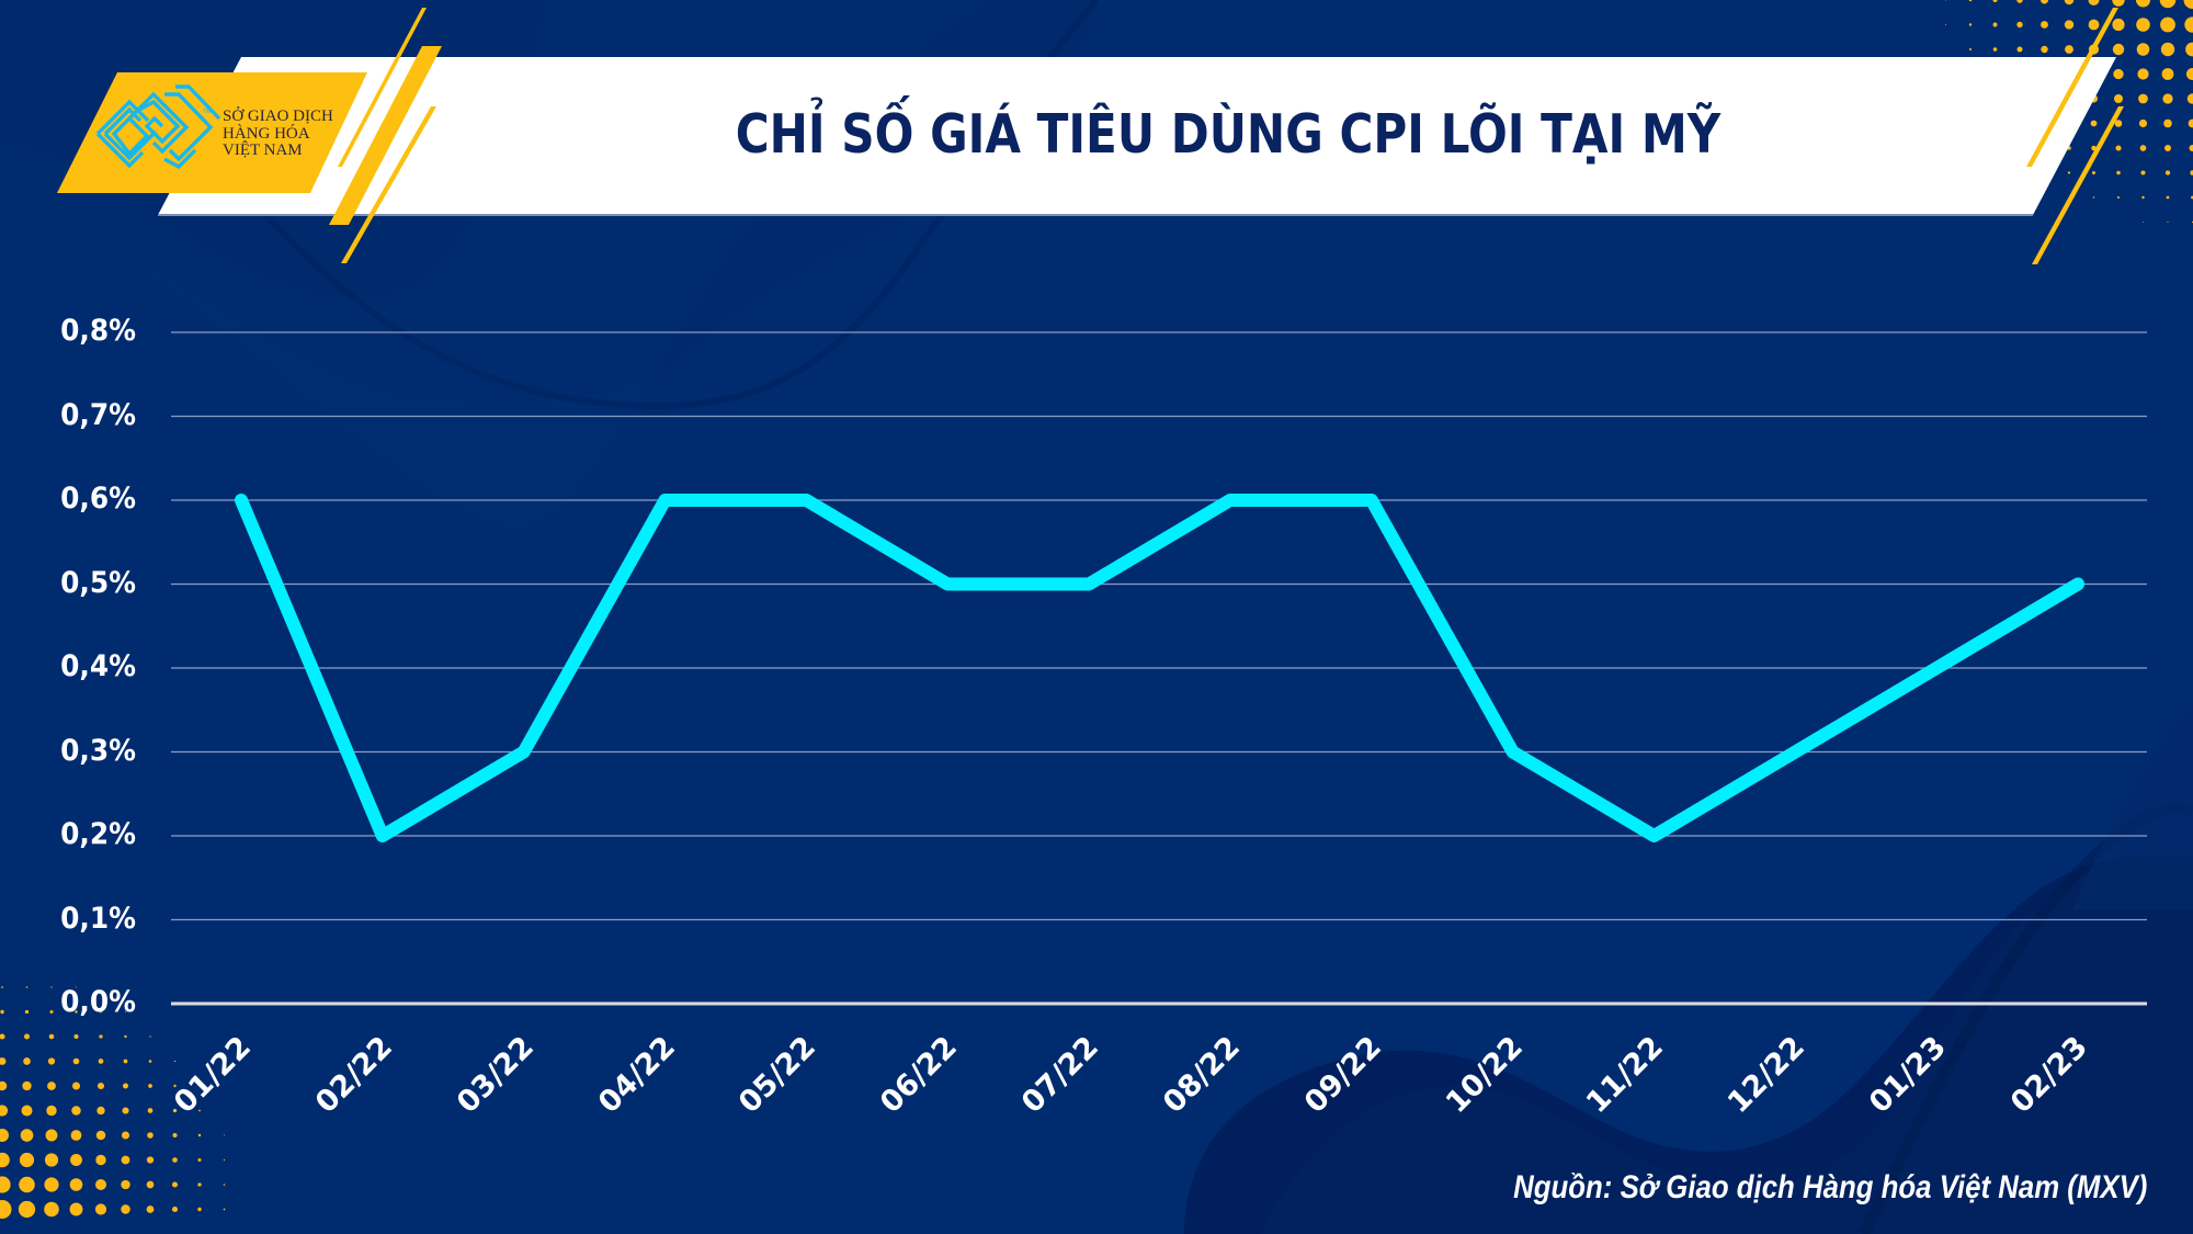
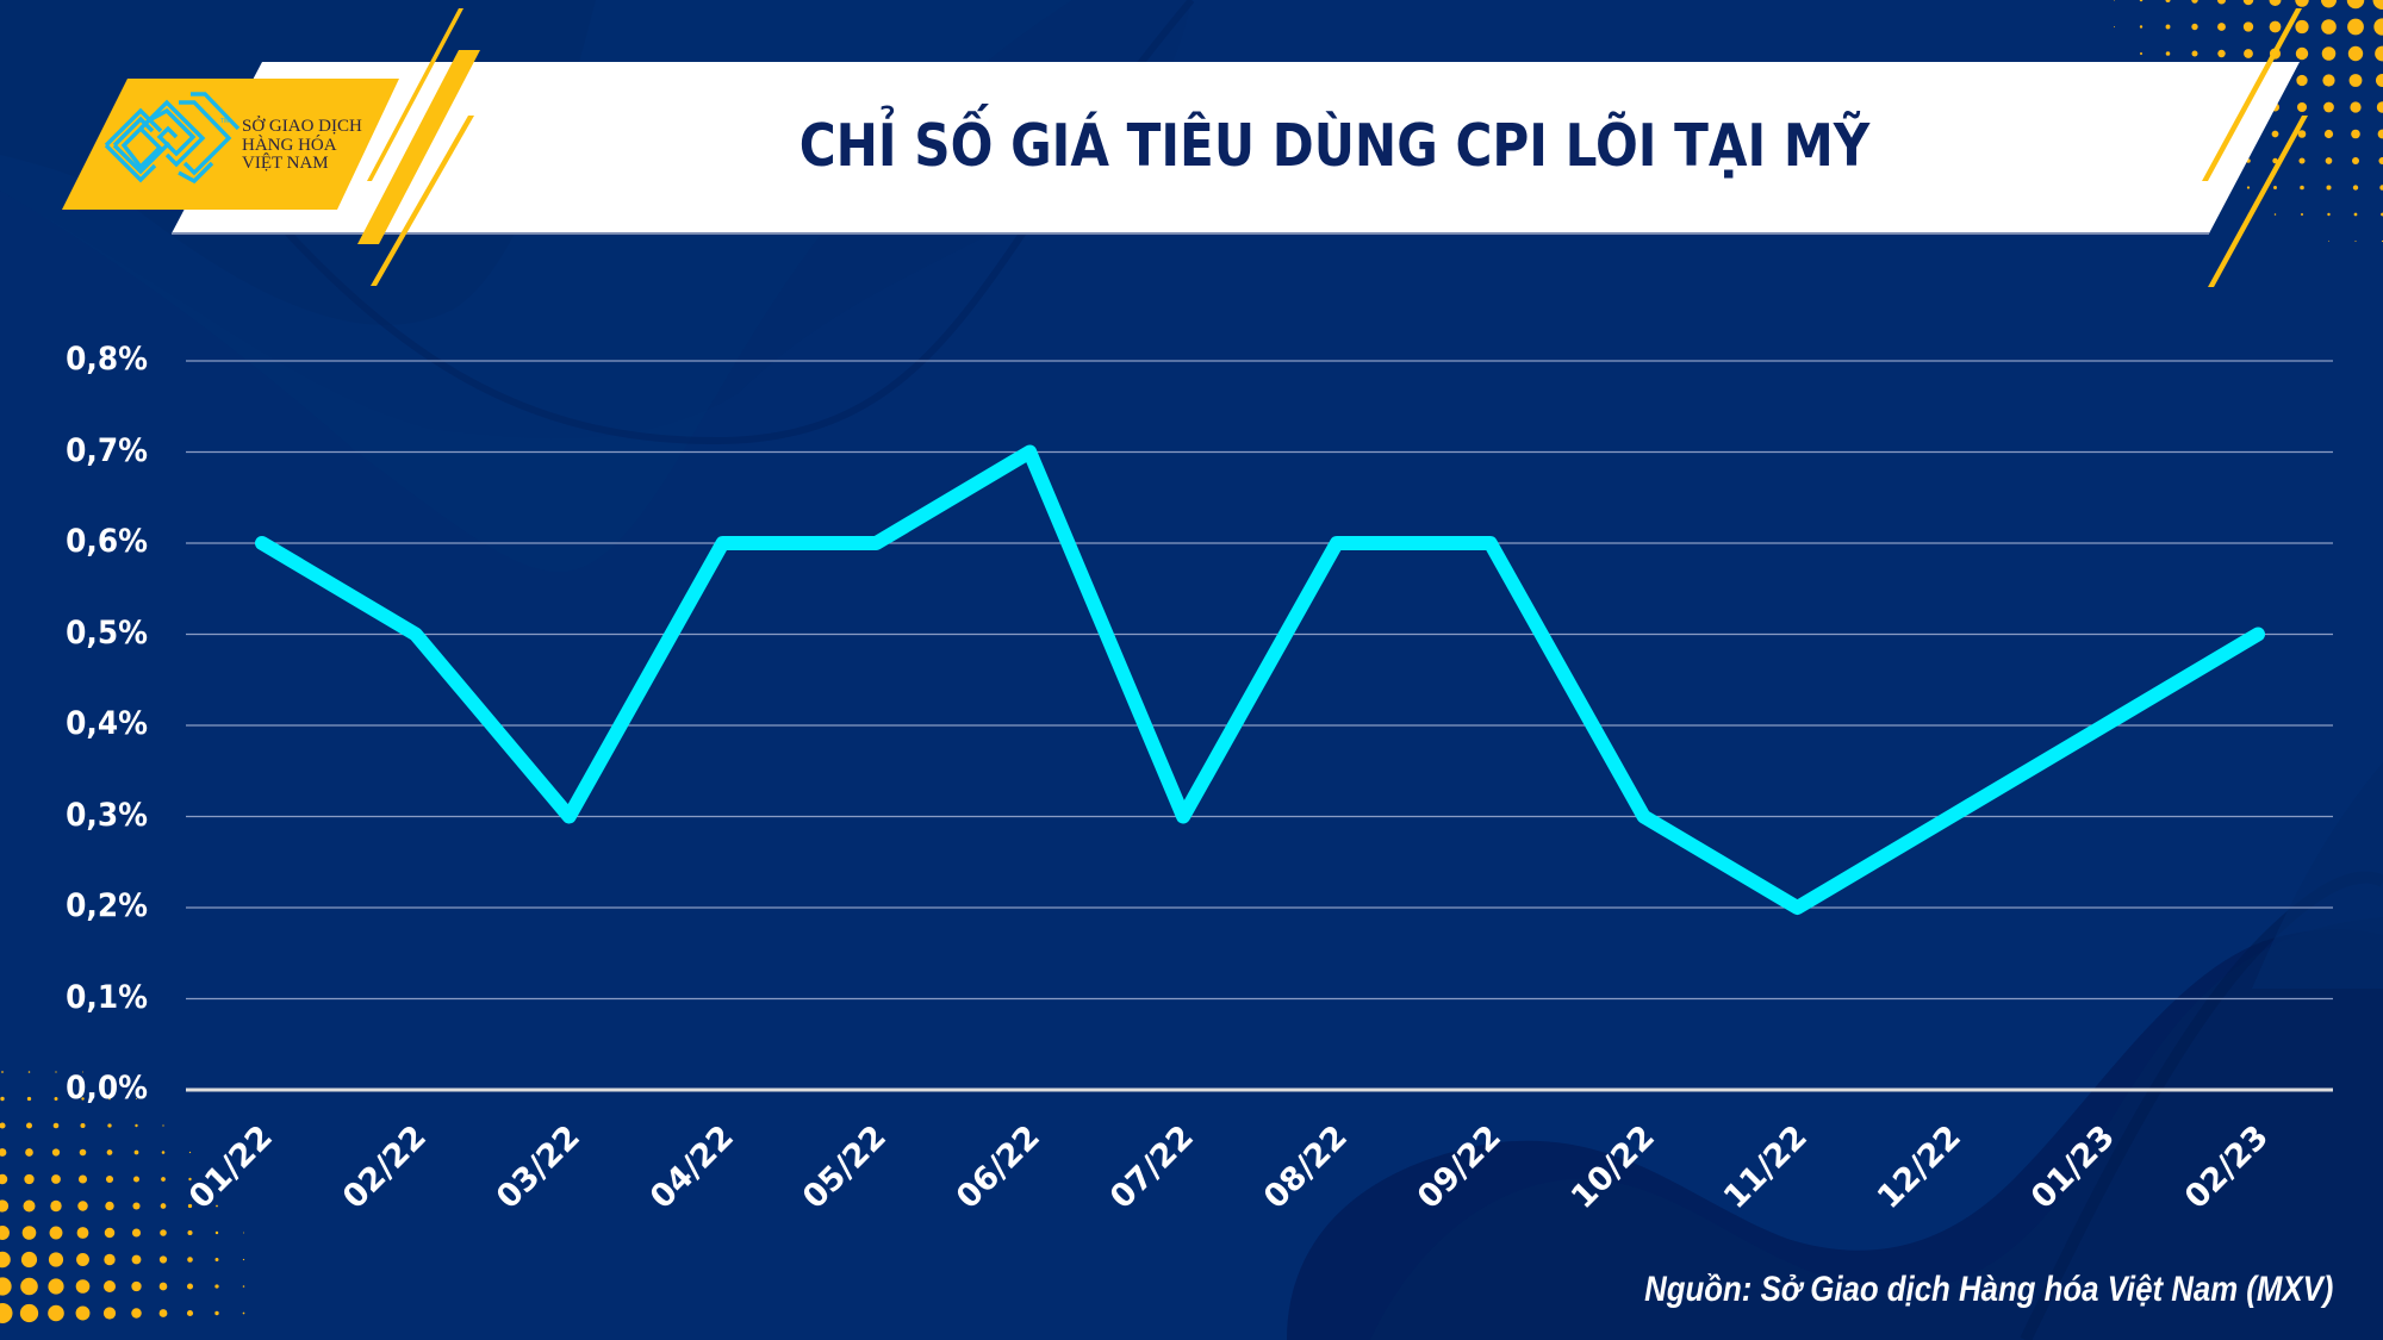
02/22: 0,2% -> 0,5%
06/22: 0,5% -> 0,7%
07/22: 0,5% -> 0,3%
